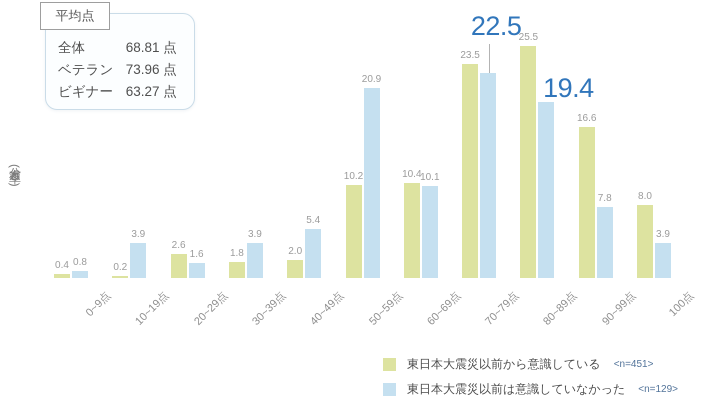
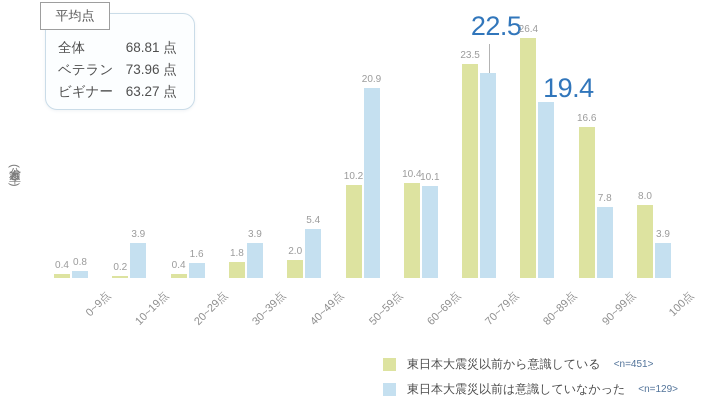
東日本大震災以前から意識している/20~29点: 2.6 -> 0.4
東日本大震災以前から意識している/80~89点: 25.5 -> 26.4
